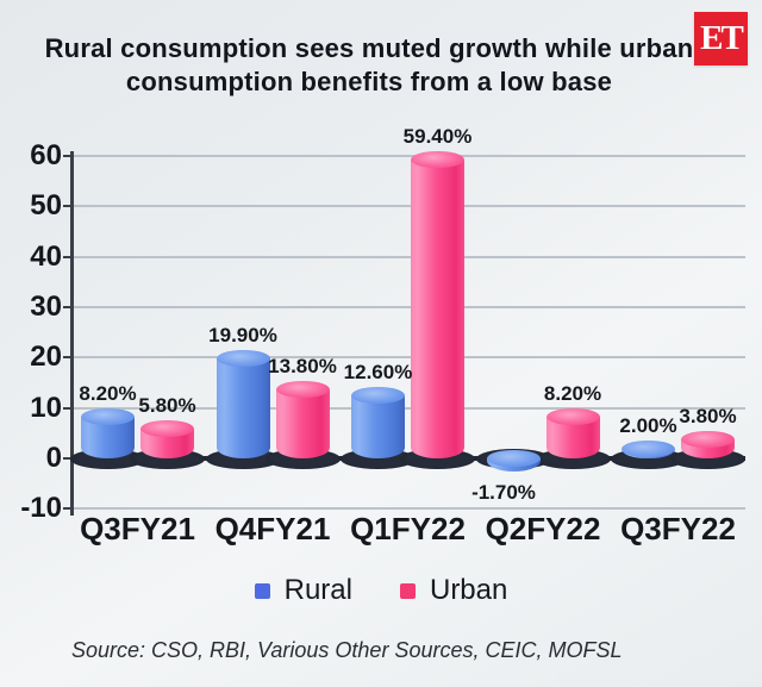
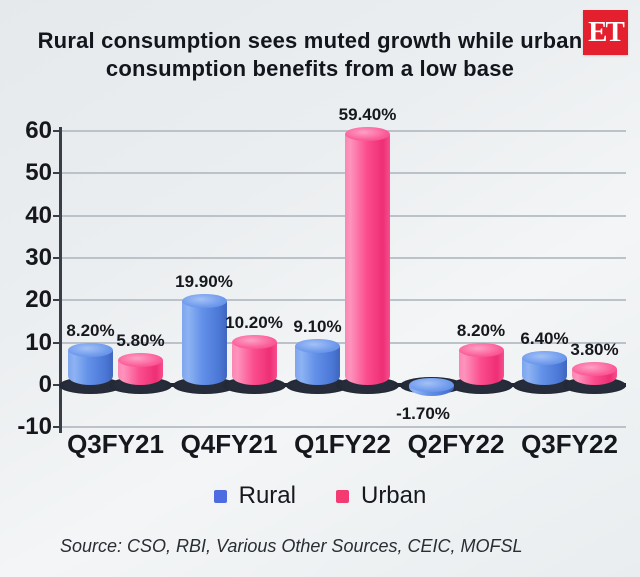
Urban/Q4FY21: 13.80% -> 10.20%
Rural/Q1FY22: 12.60% -> 9.10%
Rural/Q3FY22: 2.00% -> 6.40%
